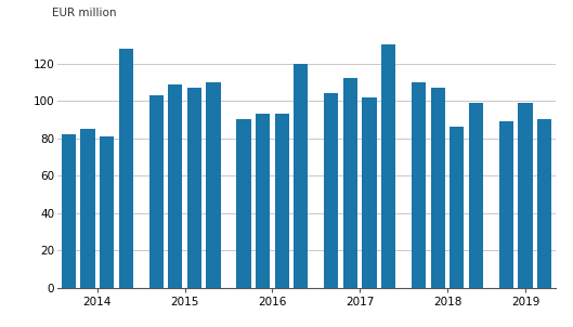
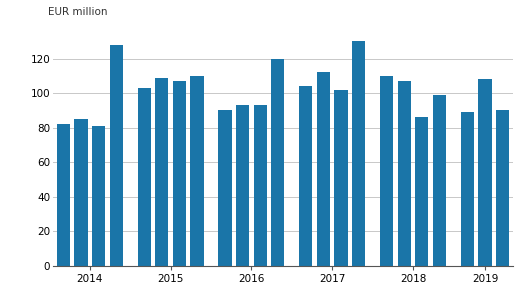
2019: 99 -> 108
